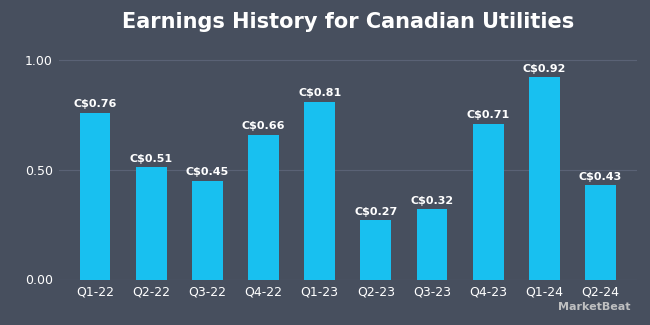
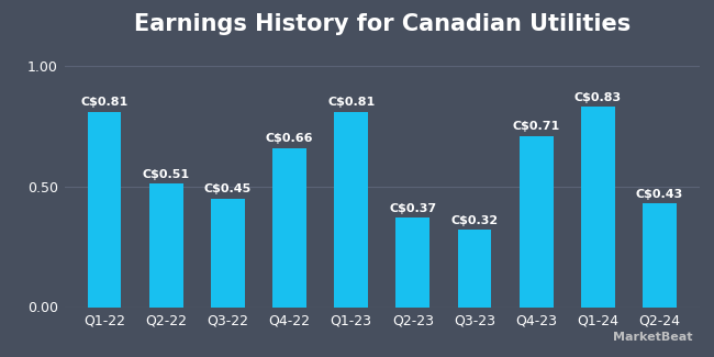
Q1-22: C$0.76 -> C$0.81
Q2-23: C$0.27 -> C$0.37
Q1-24: C$0.92 -> C$0.83
